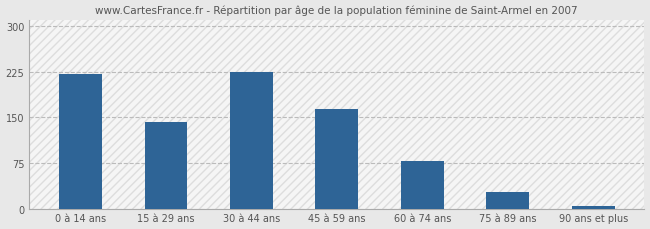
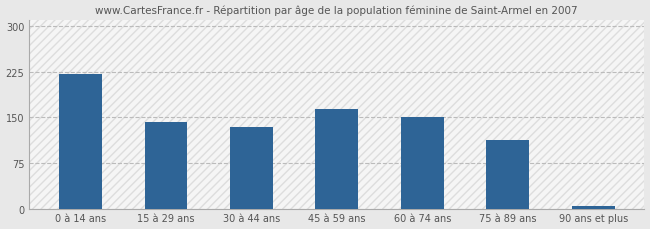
30 à 44 ans: 225 -> 134
60 à 74 ans: 78 -> 150
75 à 89 ans: 27 -> 112
